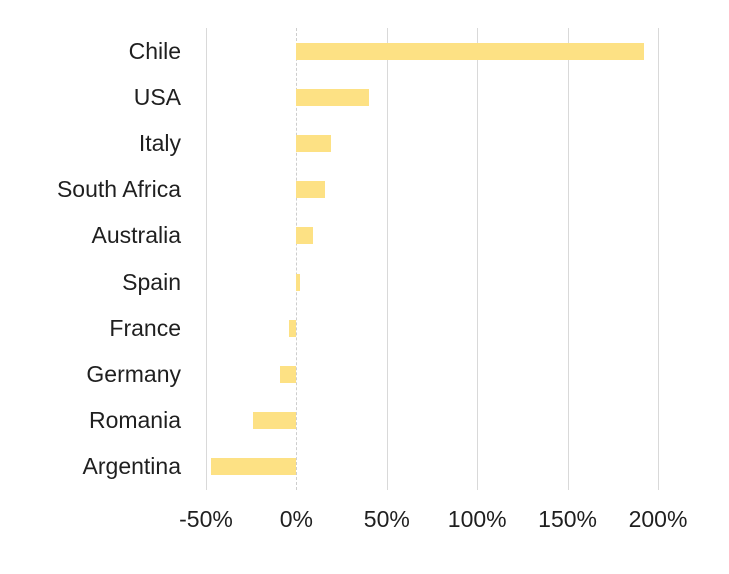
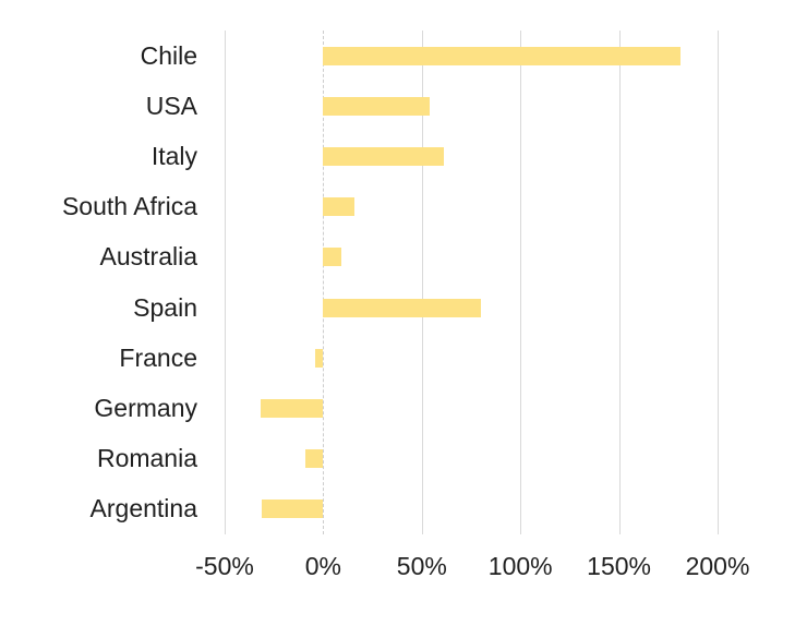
Chile: 192% -> 181%
USA: 40% -> 54%
Italy: 19% -> 61%
Spain: 2% -> 80%
Germany: -9% -> -32%
Romania: -24% -> -9%
Argentina: -47% -> -31%
